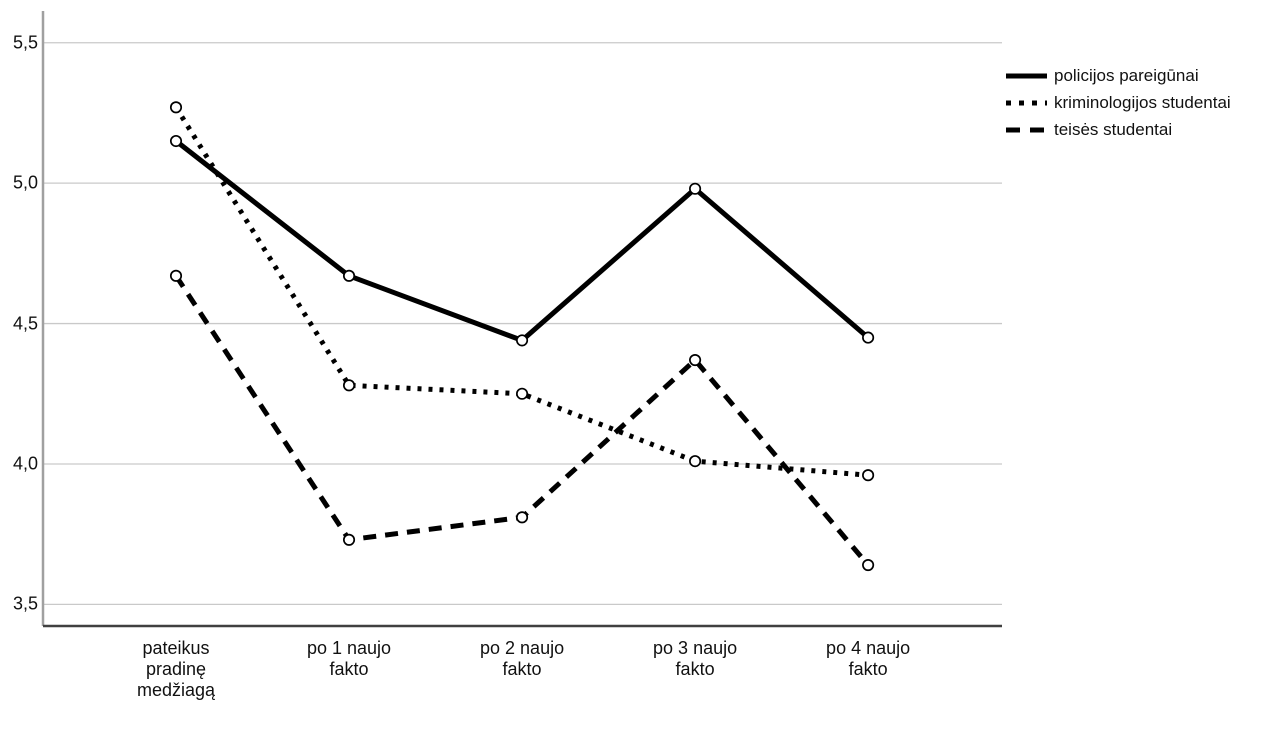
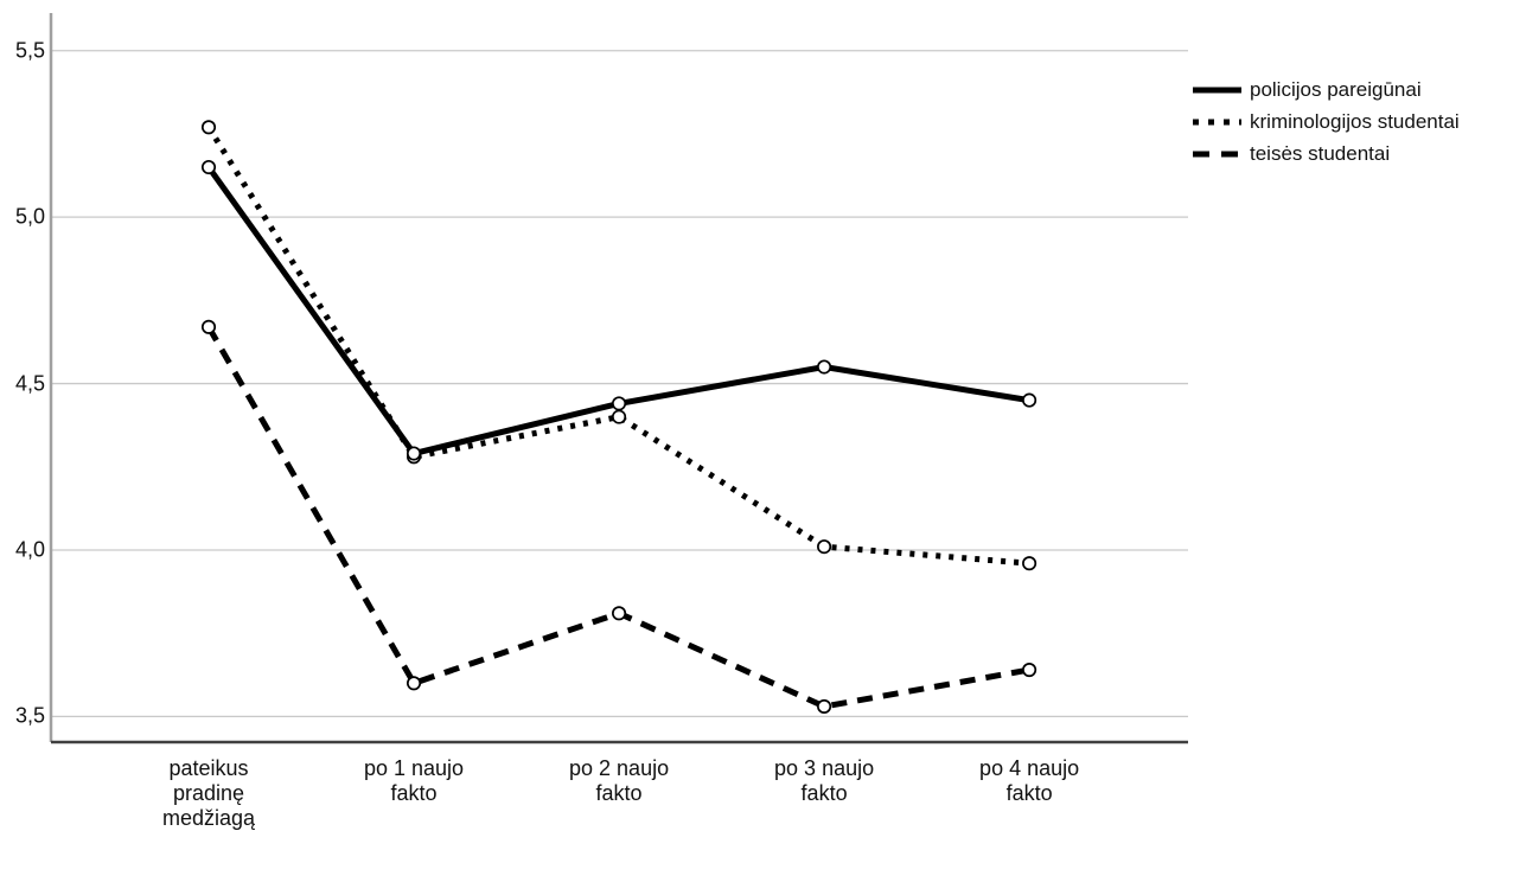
policijos pareigūnai/po 1 naujo fakto: 4,67 -> 4,29
teisės studentai/po 1 naujo fakto: 3,73 -> 3,60
kriminologijos studentai/po 2 naujo fakto: 4,25 -> 4,40
policijos pareigūnai/po 3 naujo fakto: 4,98 -> 4,55
teisės studentai/po 3 naujo fakto: 4,37 -> 3,53
